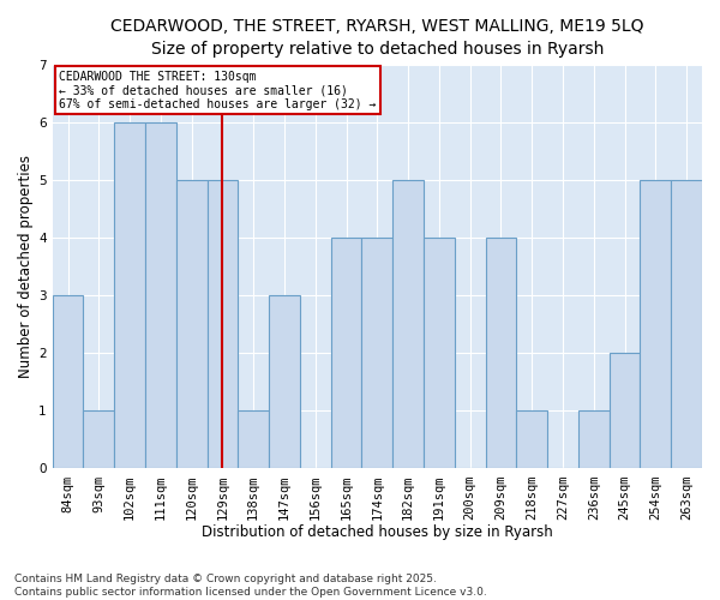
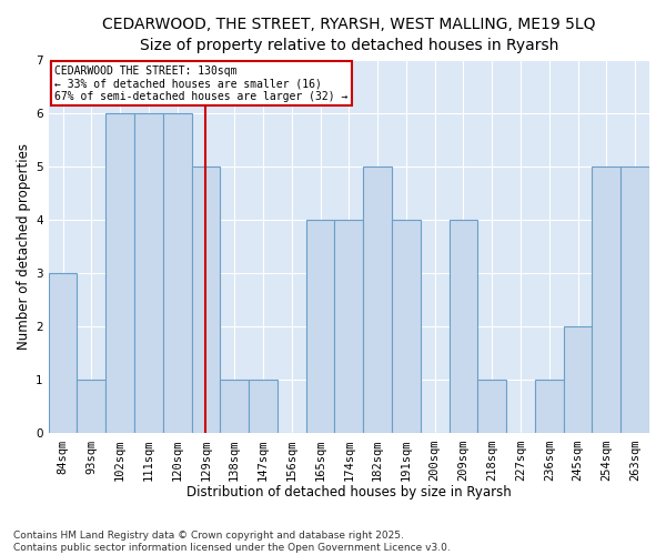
120sqm: 5 -> 6
147sqm: 3 -> 1
